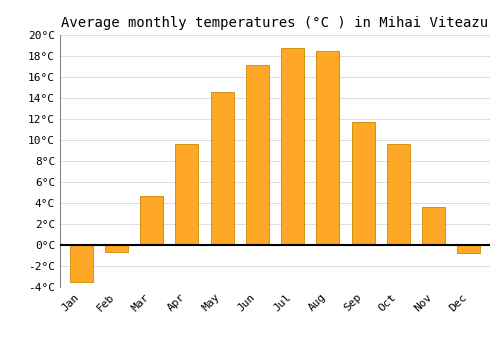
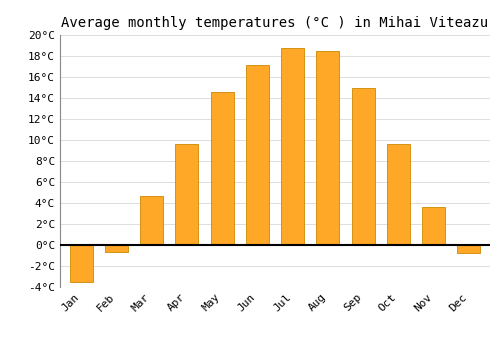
Sep: 11.7°C -> 15.0°C
